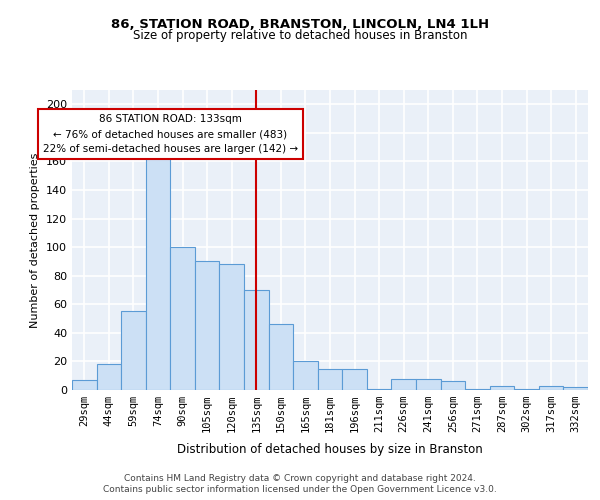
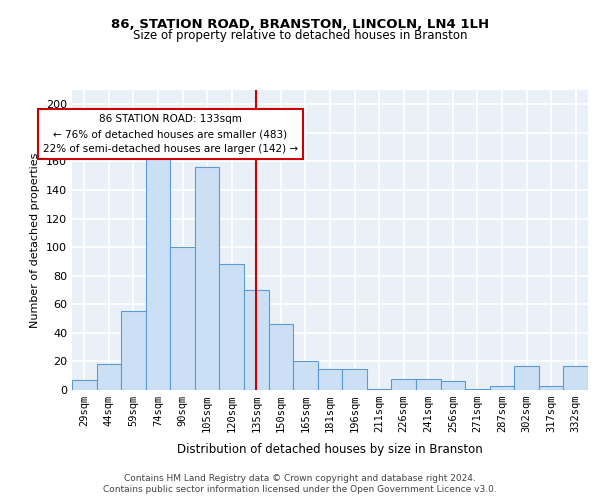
105sqm: 90 -> 156
302sqm: 1 -> 17
332sqm: 2 -> 17
